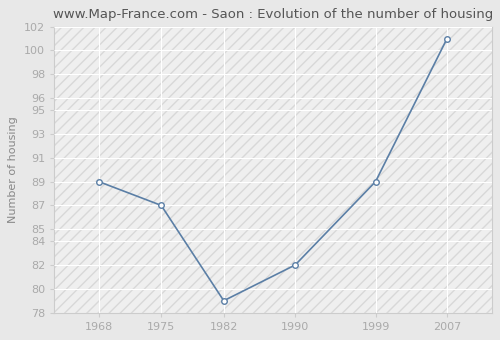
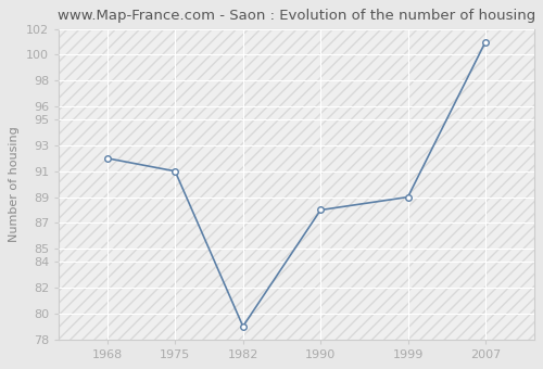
1968: 89 -> 92
1975: 87 -> 91
1990: 82 -> 88
